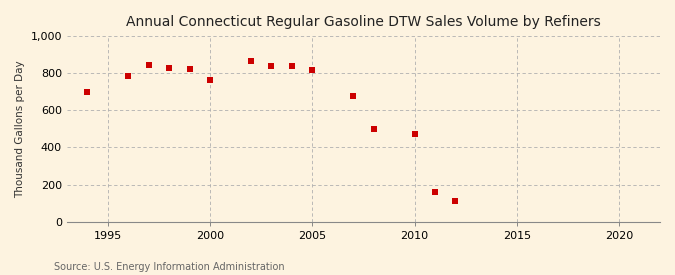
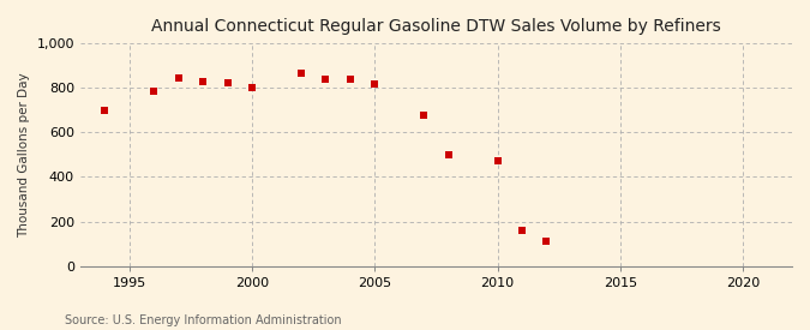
2000: 760 -> 800
